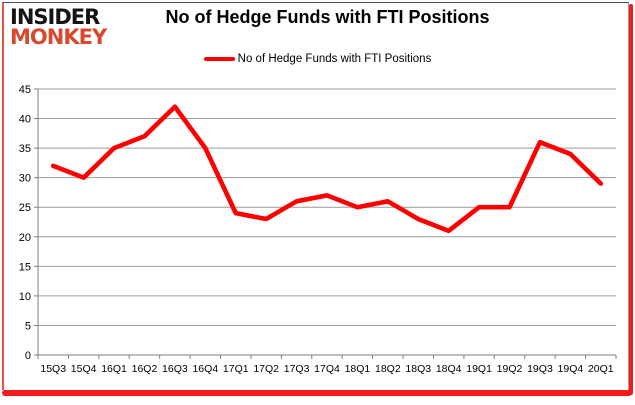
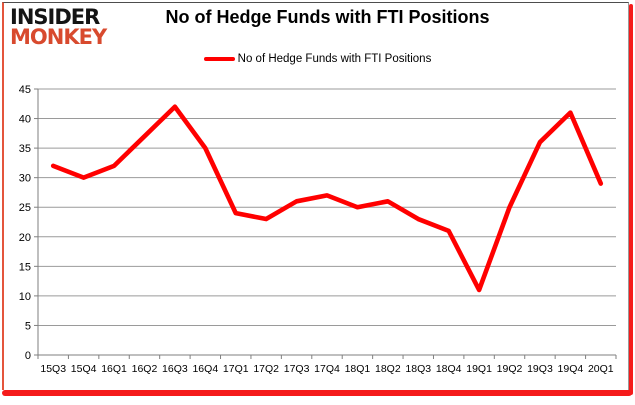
16Q1: 35 -> 32
19Q1: 25 -> 11
19Q4: 34 -> 41
